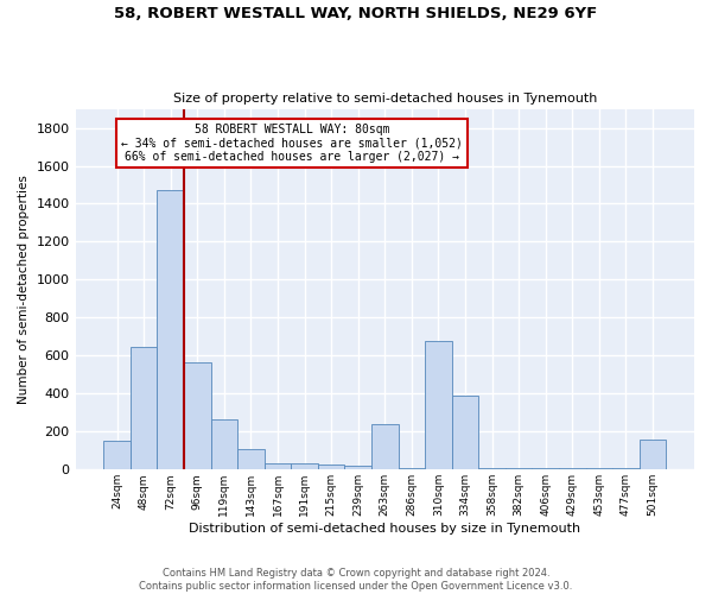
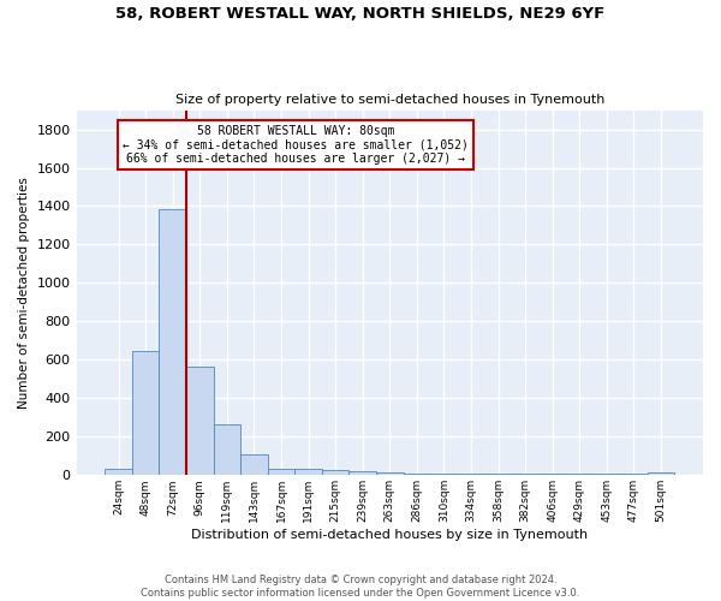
24sqm: 150 -> 40
72sqm: 1470 -> 1380
263sqm: 240 -> 20
310sqm: 680 -> 10
334sqm: 390 -> 0
501sqm: 160 -> 20
